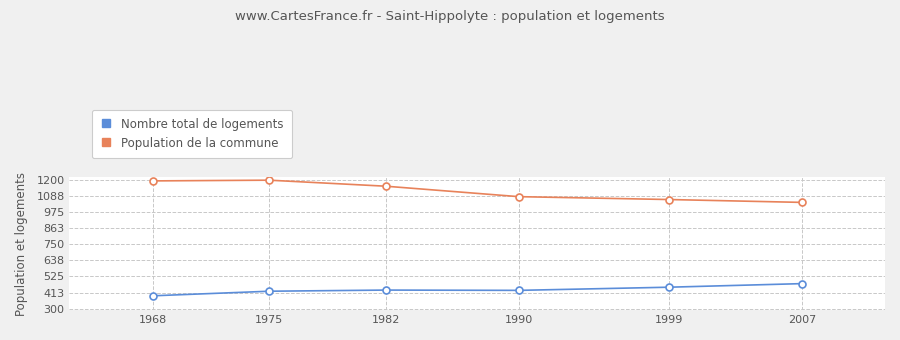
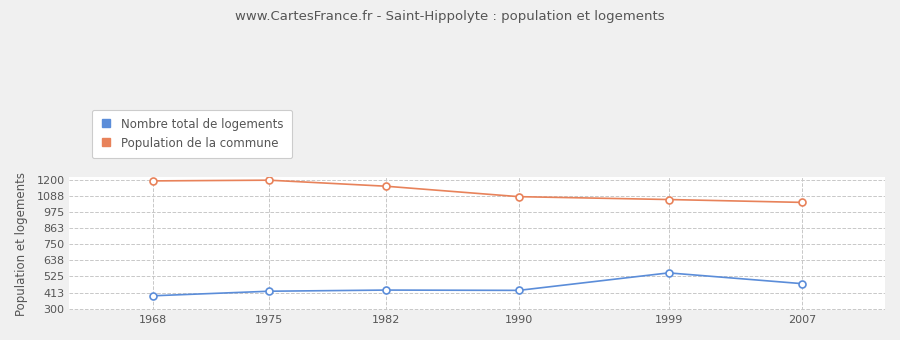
Nombre total de logements/1999: 450 -> 550
